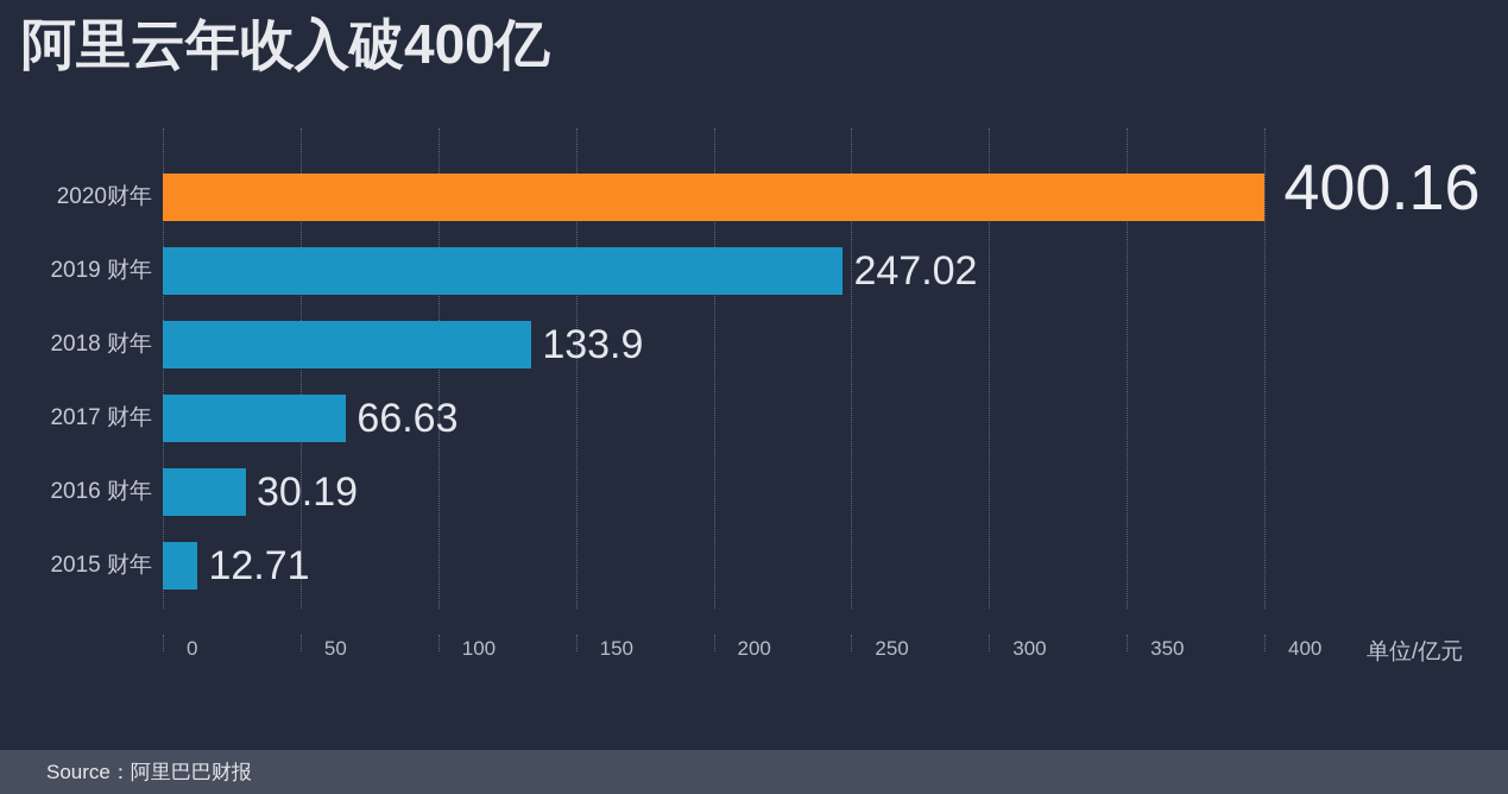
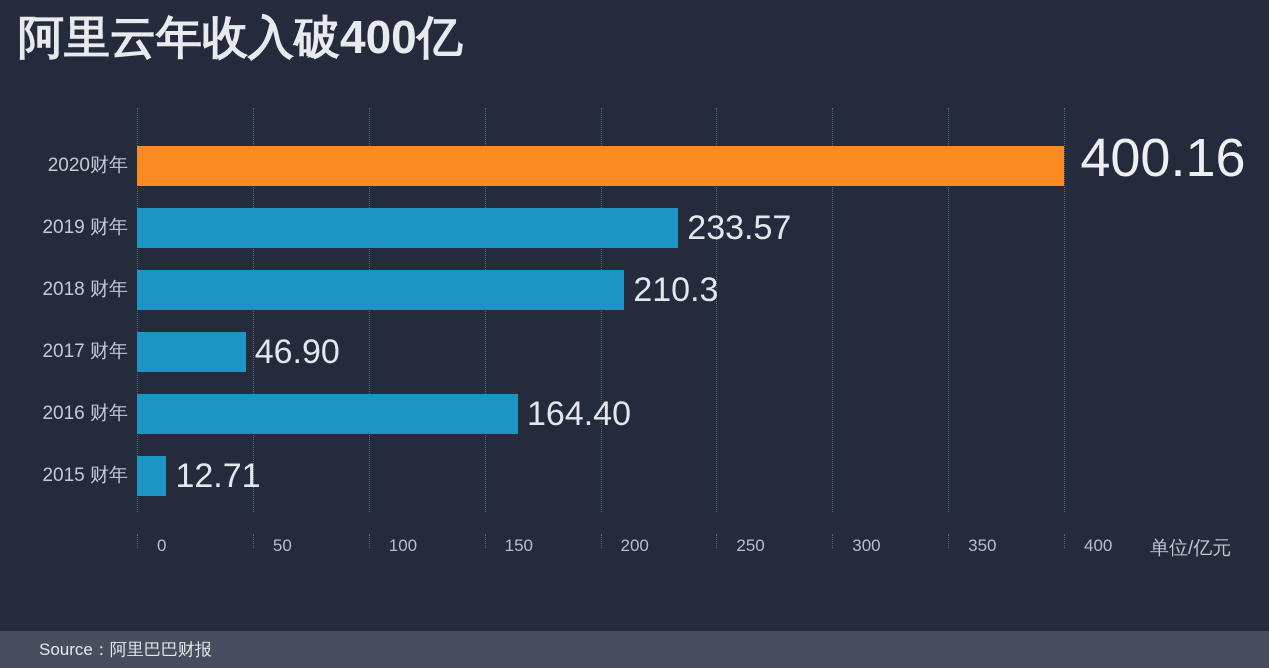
2019 财年: 247.02 -> 233.57
2018 财年: 133.9 -> 210.3
2017 财年: 66.63 -> 46.90
2016 财年: 30.19 -> 164.40
